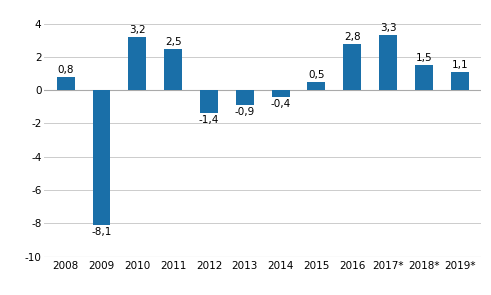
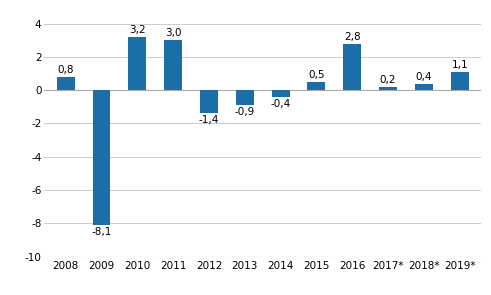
2011: 2,5 -> 3,0
2017*: 3,3 -> 0,2
2018*: 1,5 -> 0,4
